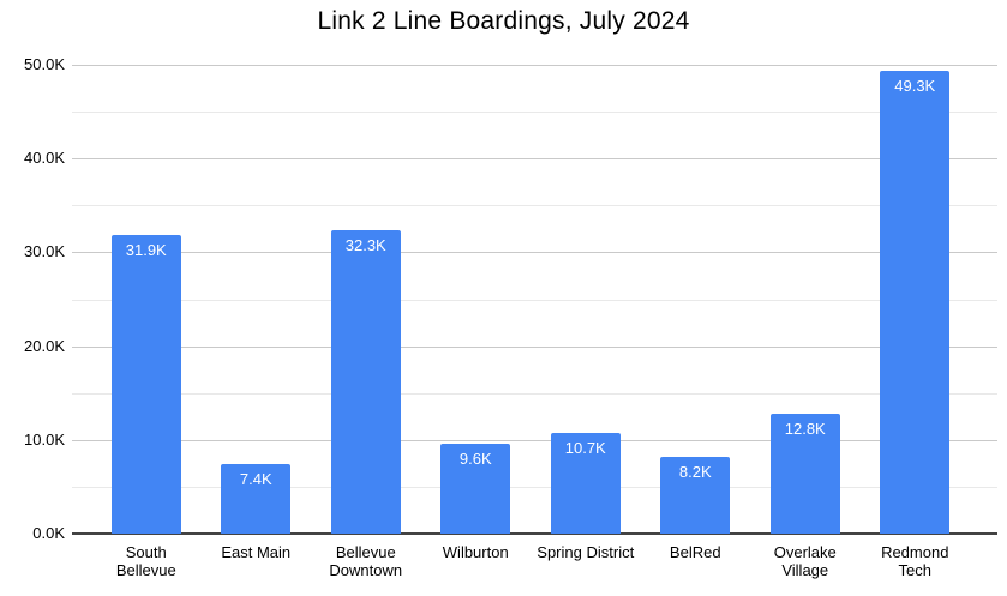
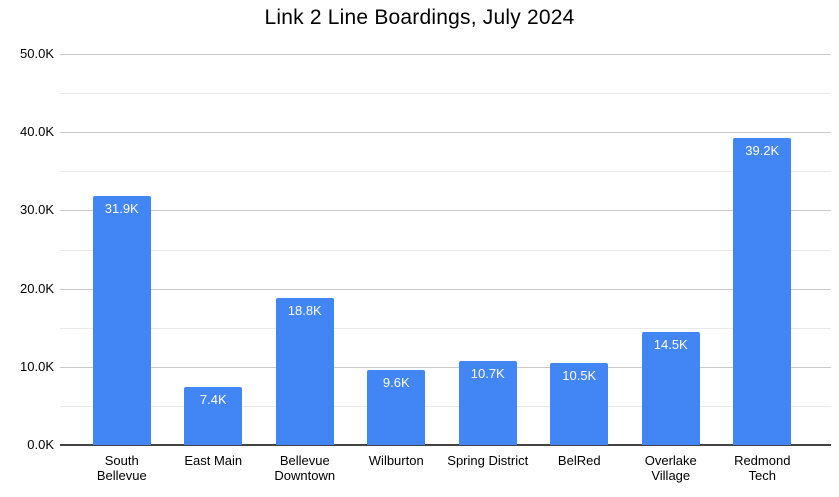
Bellevue Downtown: 32.3K -> 18.8K
BelRed: 8.2K -> 10.5K
Overlake Village: 12.8K -> 14.5K
Redmond Tech: 49.3K -> 39.2K
